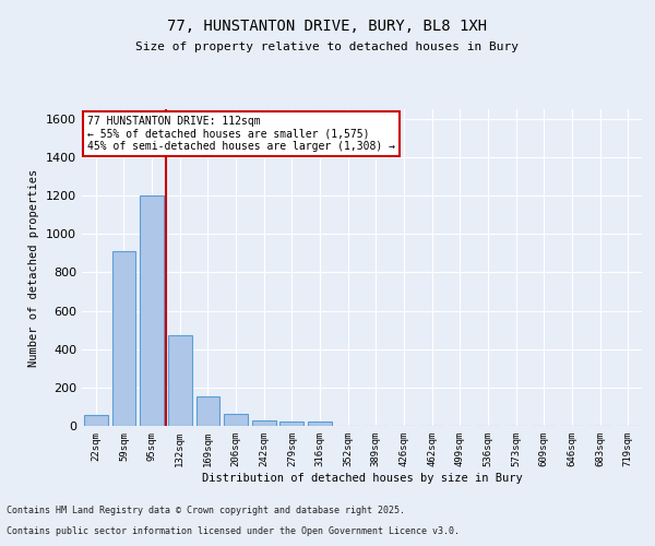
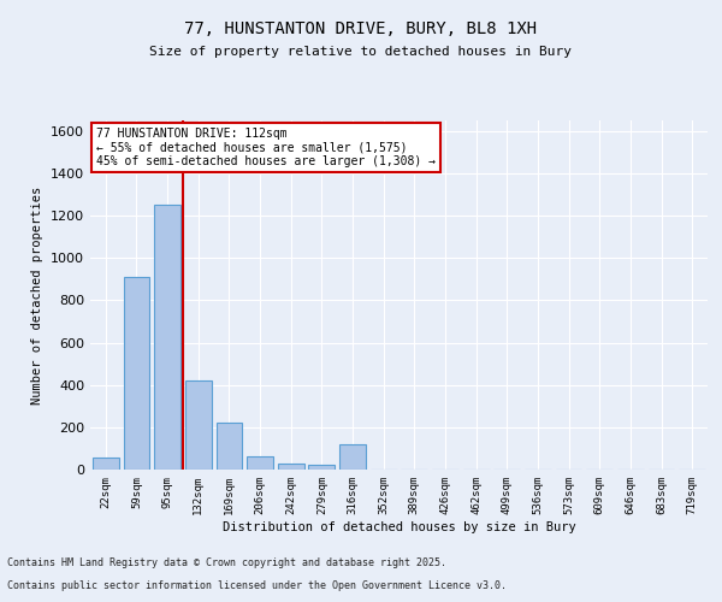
95sqm: 1200 -> 1250
132sqm: 480 -> 420
169sqm: 160 -> 220
316sqm: 20 -> 120
